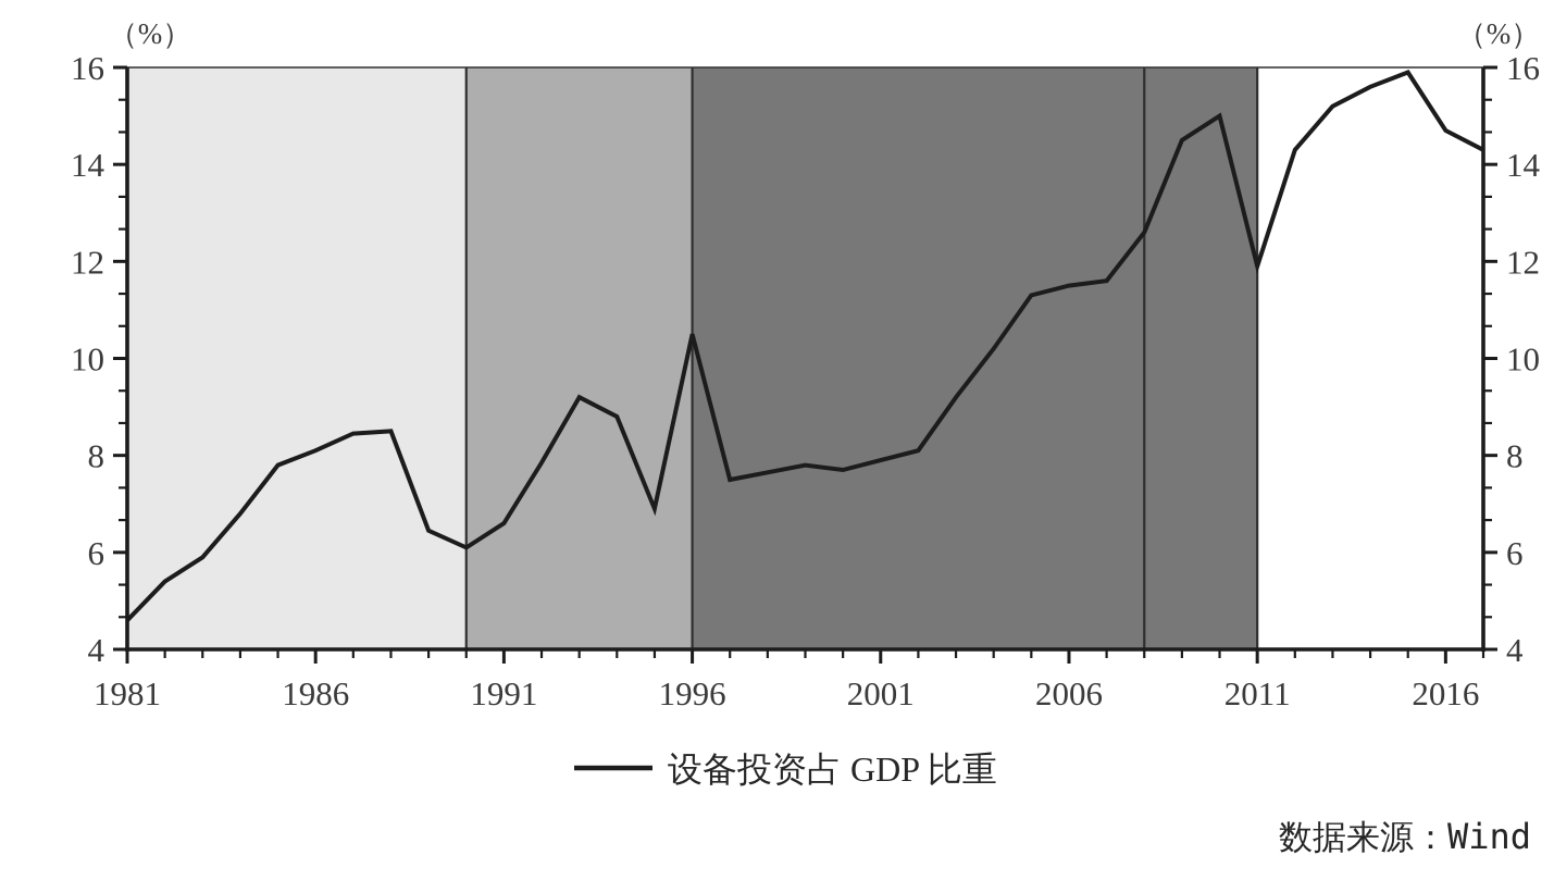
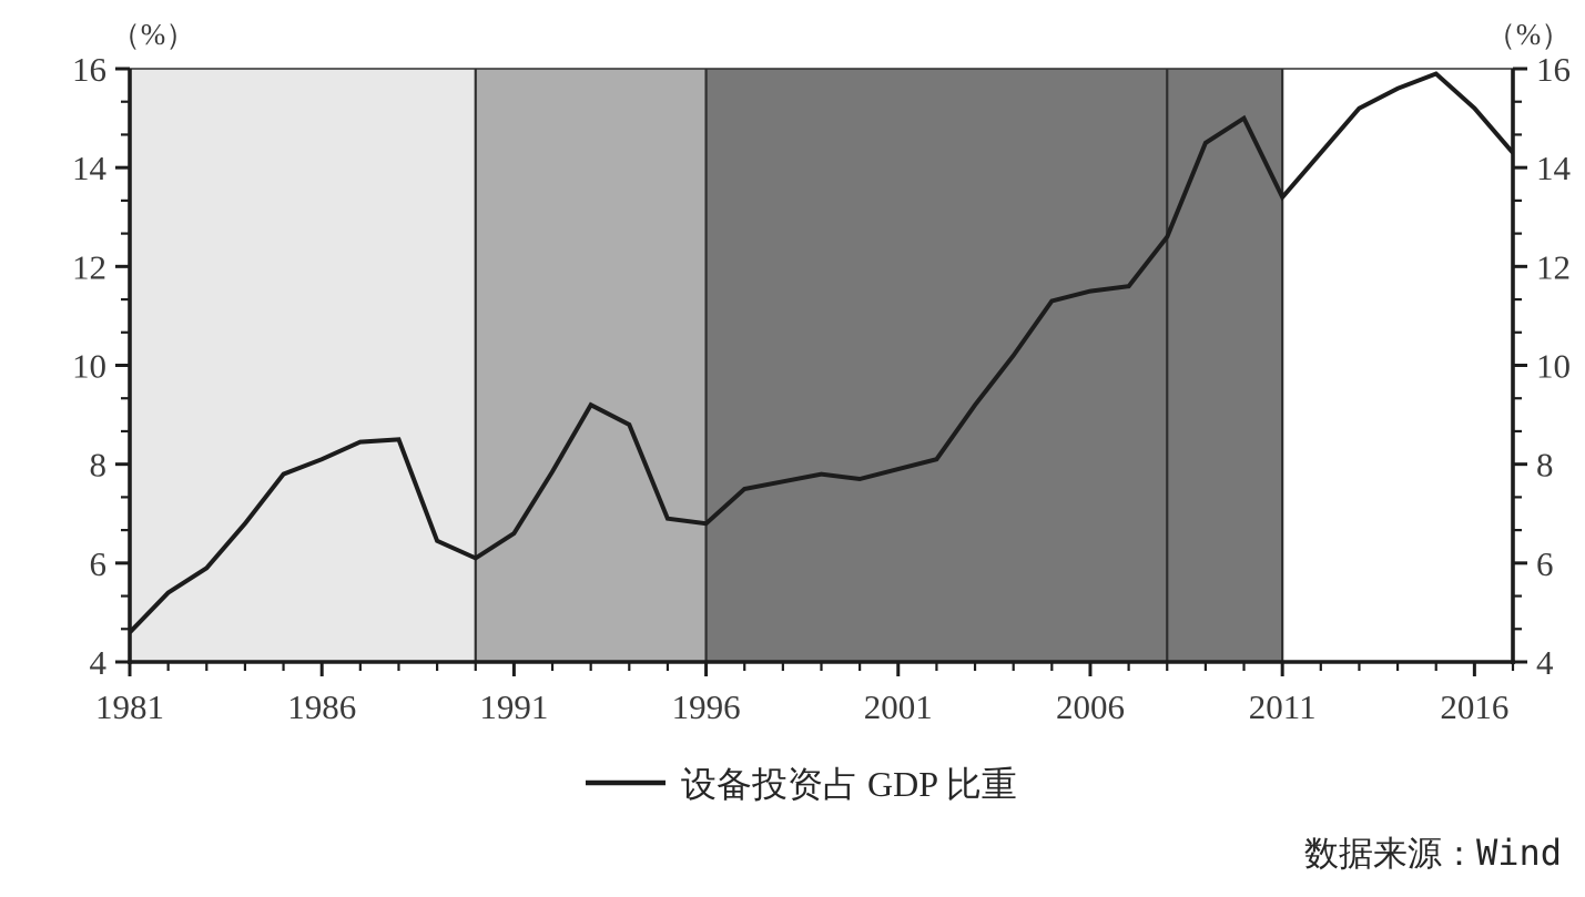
1996: 10.5 -> 6.8
2011: 11.9 -> 13.4
2016: 14.7 -> 15.2
